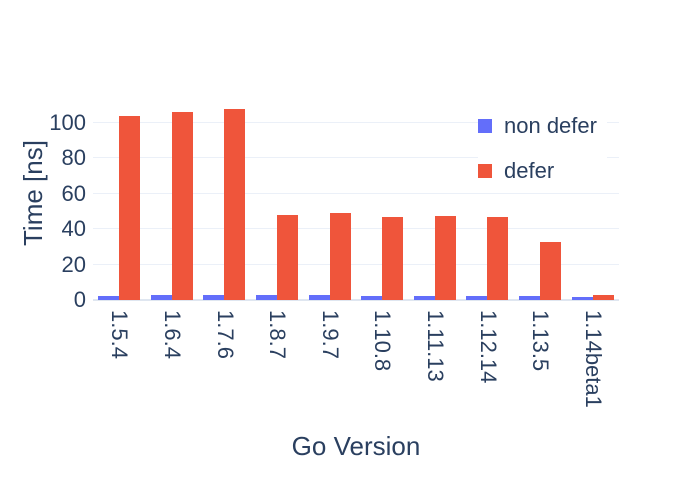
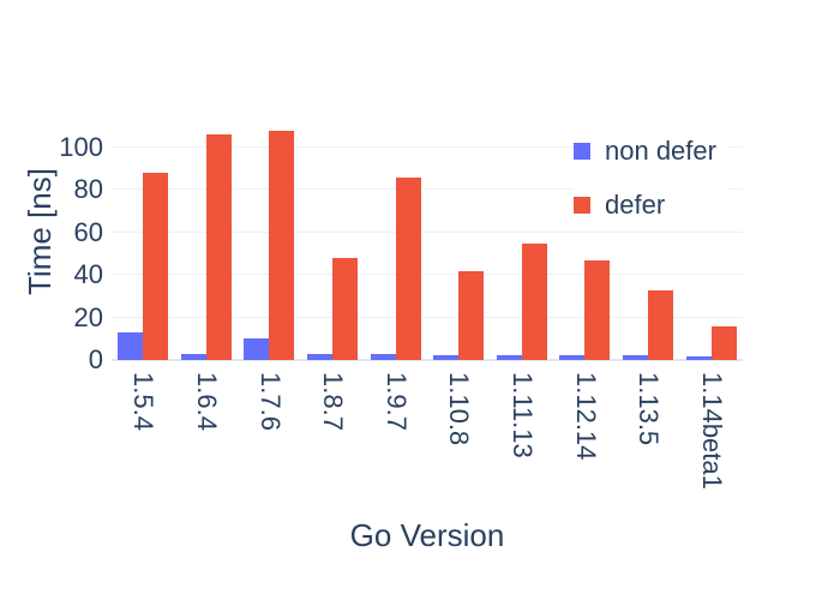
non defer/1.5.4: 2 -> 13
defer/1.5.4: 104 -> 88
non defer/1.7.6: 3 -> 10
defer/1.9.7: 49 -> 86
defer/1.10.8: 47 -> 42
defer/1.11.13: 48 -> 55
defer/1.14beta1: 3 -> 16
